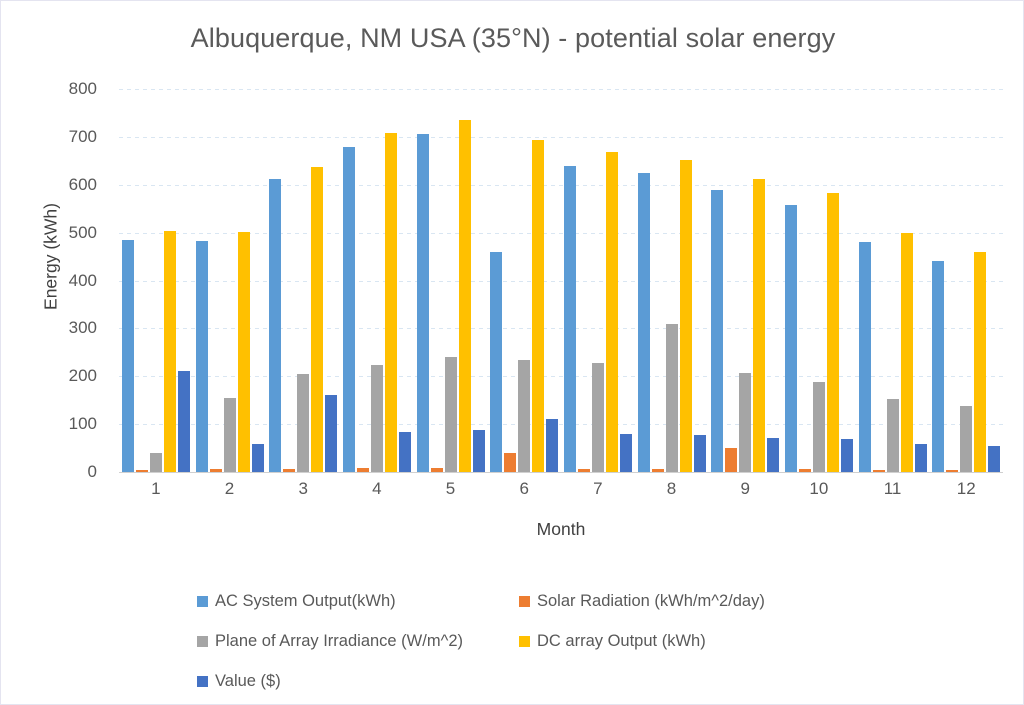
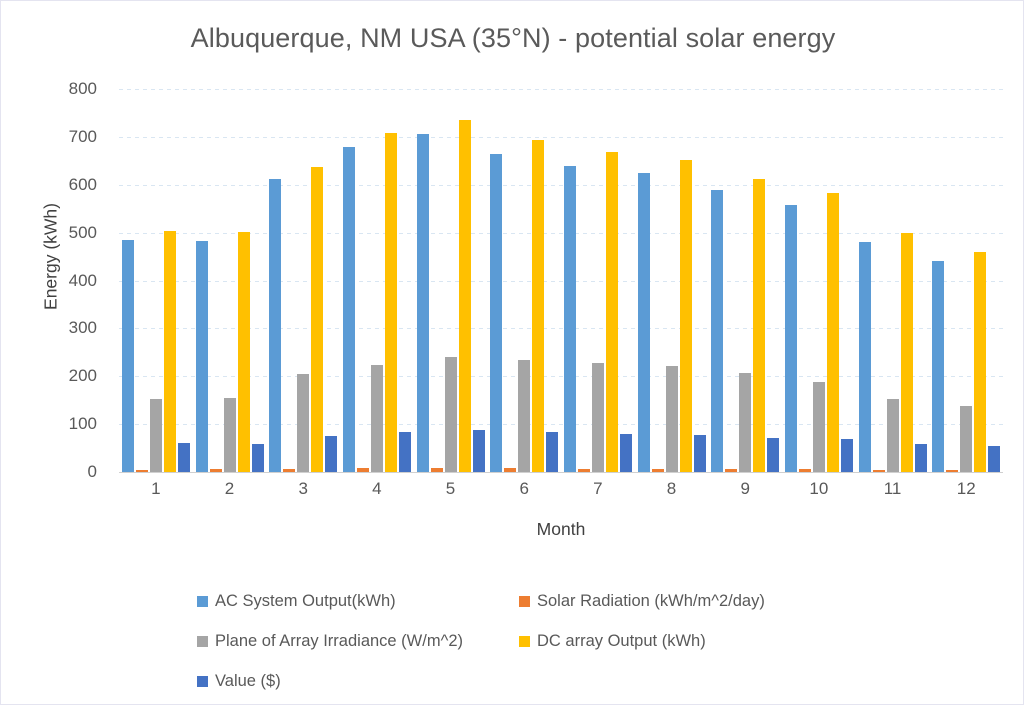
Plane of Array Irradiance (W/m^2)/1: 40 -> 150
Value ($)/1: 210 -> 60
Value ($)/3: 160 -> 80
AC System Output(kWh)/6: 460 -> 660
Solar Radiation (kWh/m^2/day)/6: 40 -> 10
Value ($)/6: 110 -> 80
Plane of Array Irradiance (W/m^2)/8: 310 -> 220
Solar Radiation (kWh/m^2/day)/9: 50 -> 10
